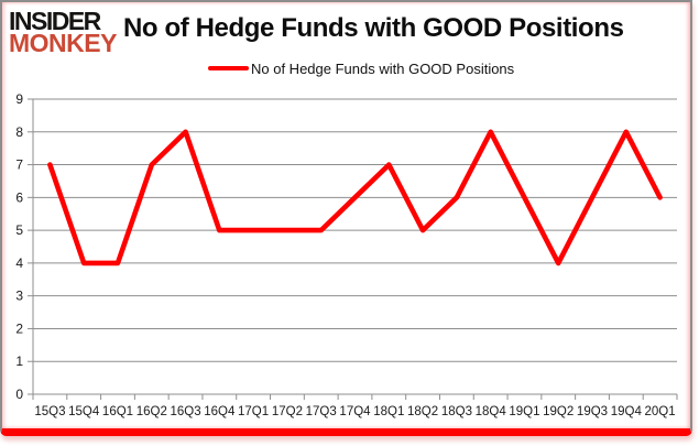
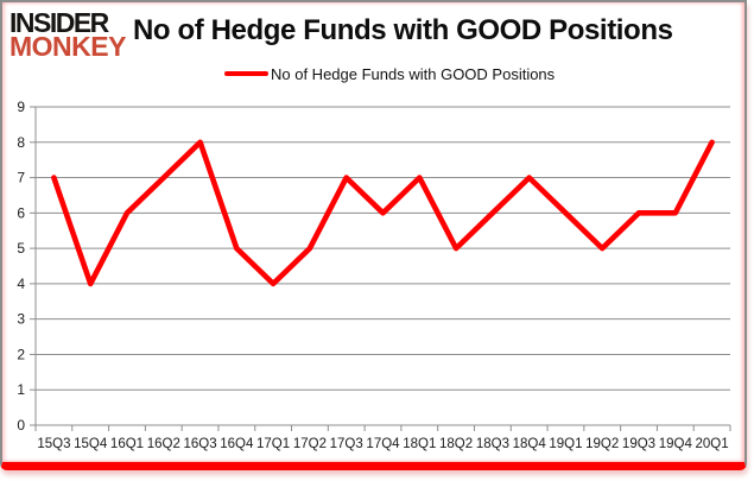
16Q1: 4 -> 6
17Q1: 5 -> 4
17Q3: 5 -> 7
18Q4: 8 -> 7
19Q2: 4 -> 5
19Q4: 8 -> 6
20Q1: 6 -> 8
